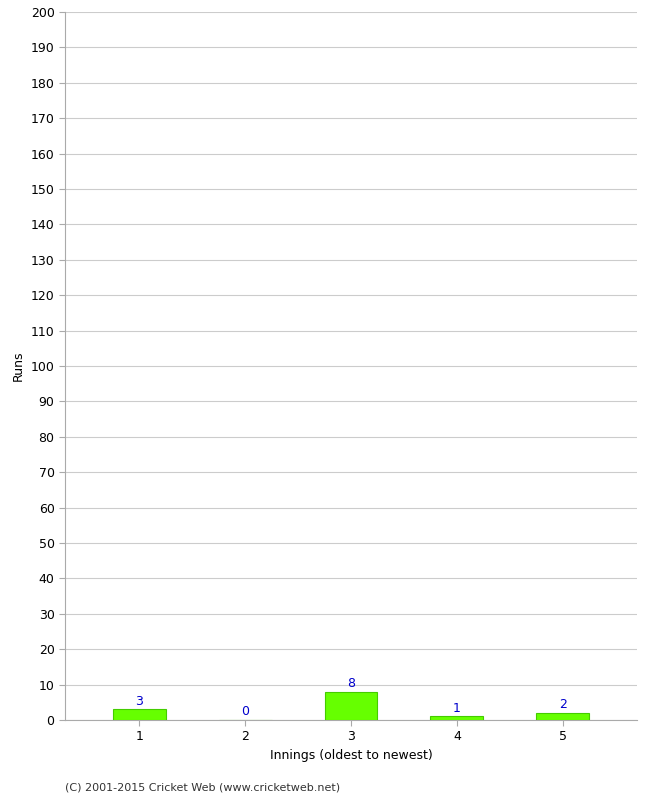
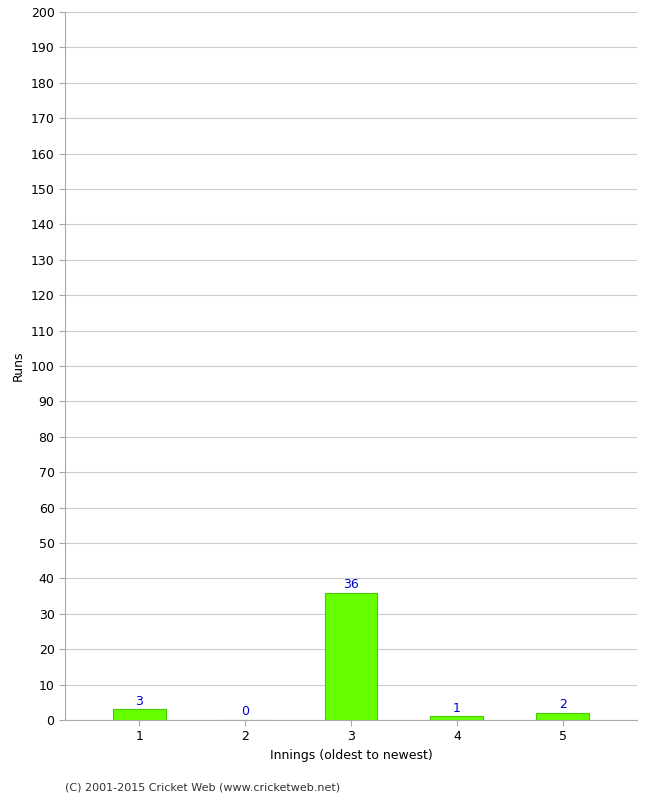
3: 8 -> 36
